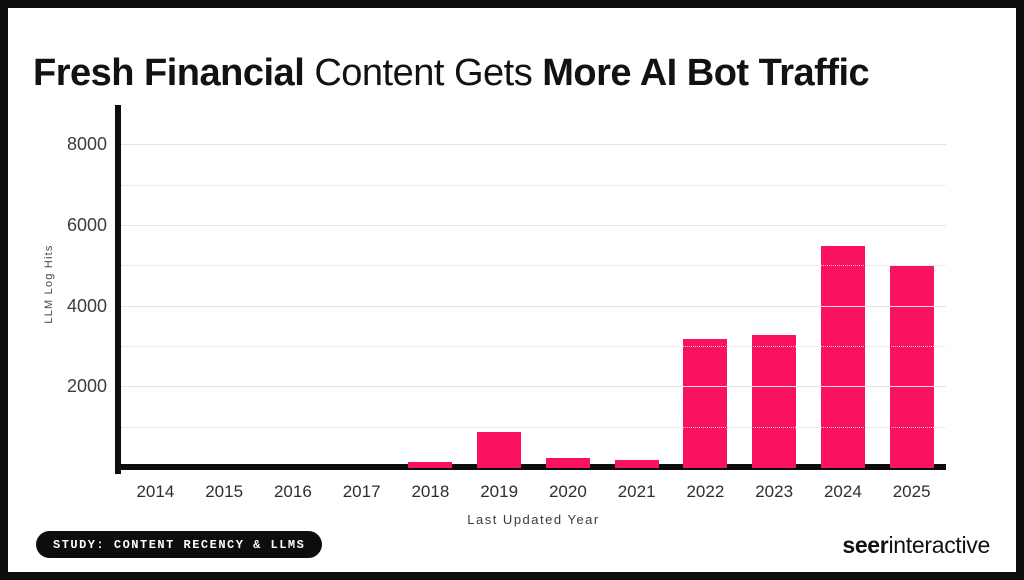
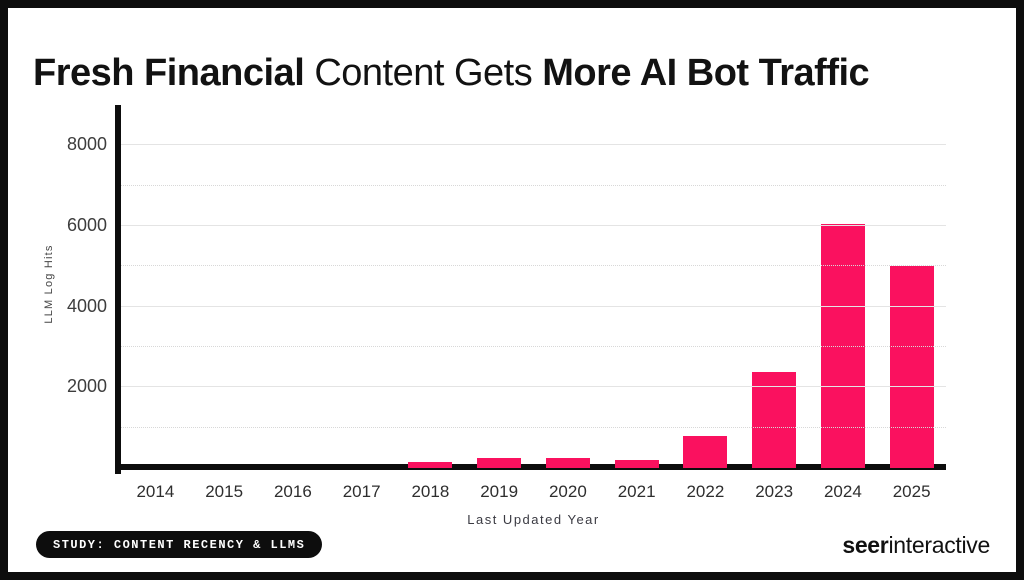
2019: 900 -> 300
2022: 3200 -> 800
2023: 3300 -> 2400
2024: 5500 -> 6100
